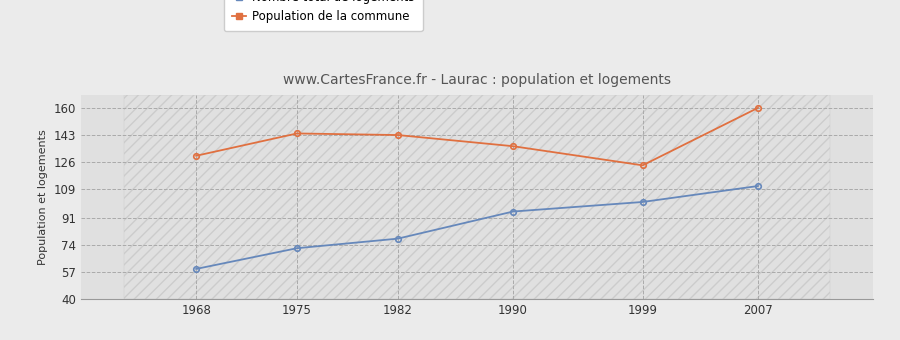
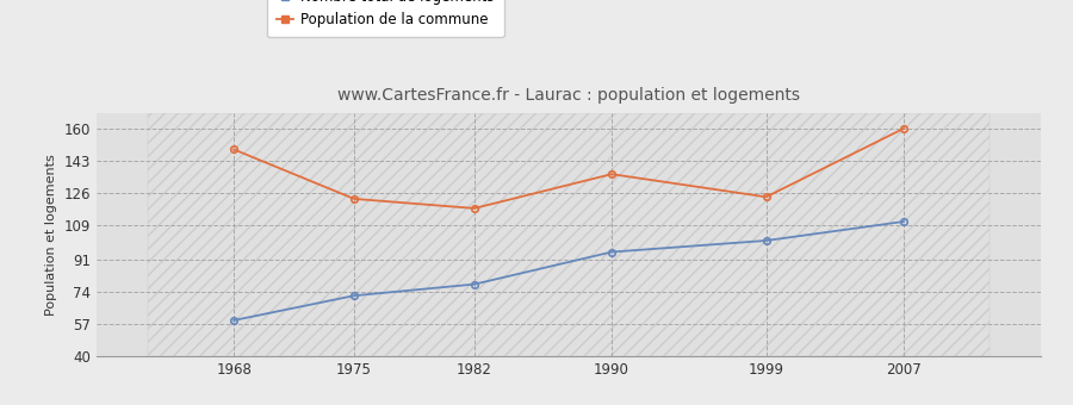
Population de la commune/1968: 130 -> 149
Population de la commune/1975: 144 -> 123
Population de la commune/1982: 143 -> 118
